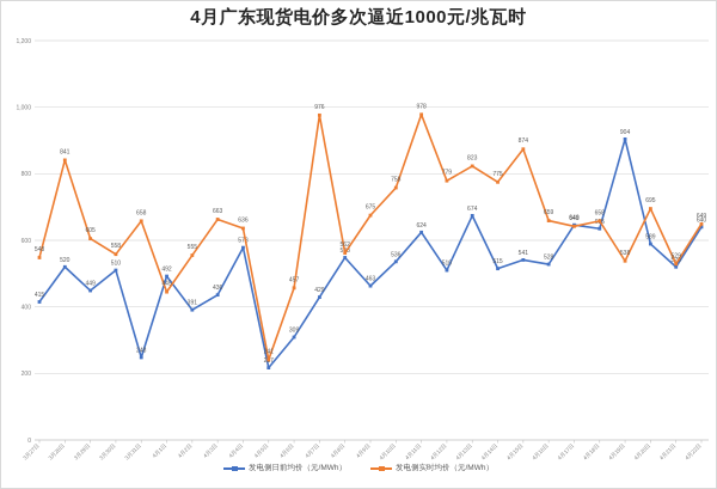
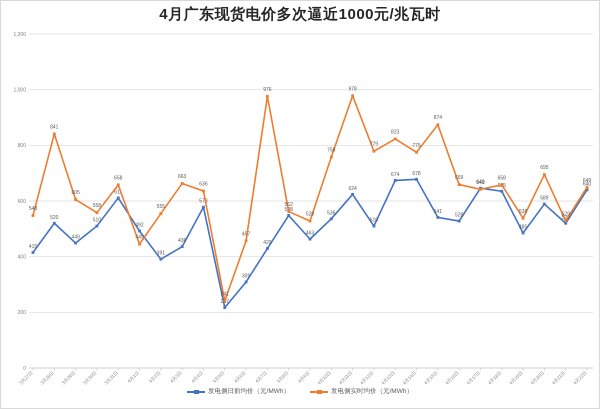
发电侧日前均价（元/MWh）/3月31日: 248 -> 611
发电侧实时均价（元/MWh）/4月9日: 675 -> 528
发电侧日前均价（元/MWh）/4月14日: 515 -> 678
发电侧日前均价（元/MWh）/4月19日: 904 -> 485
